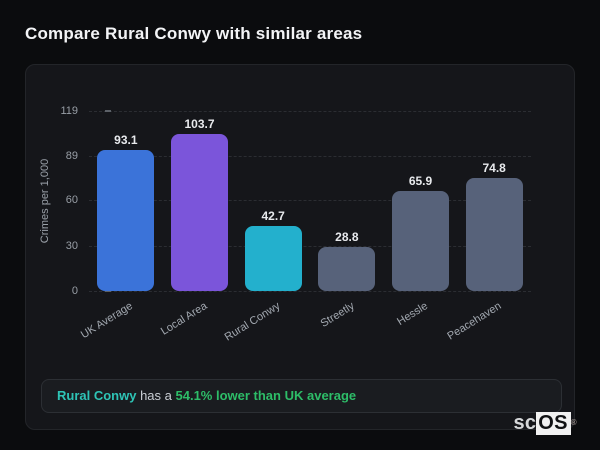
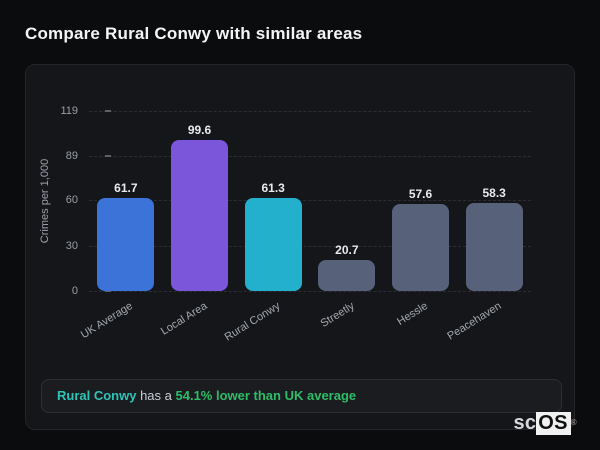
UK Average: 93.1 -> 61.7
Local Area: 103.7 -> 99.6
Rural Conwy: 42.7 -> 61.3
Streetly: 28.8 -> 20.7
Hessle: 65.9 -> 57.6
Peacehaven: 74.8 -> 58.3
